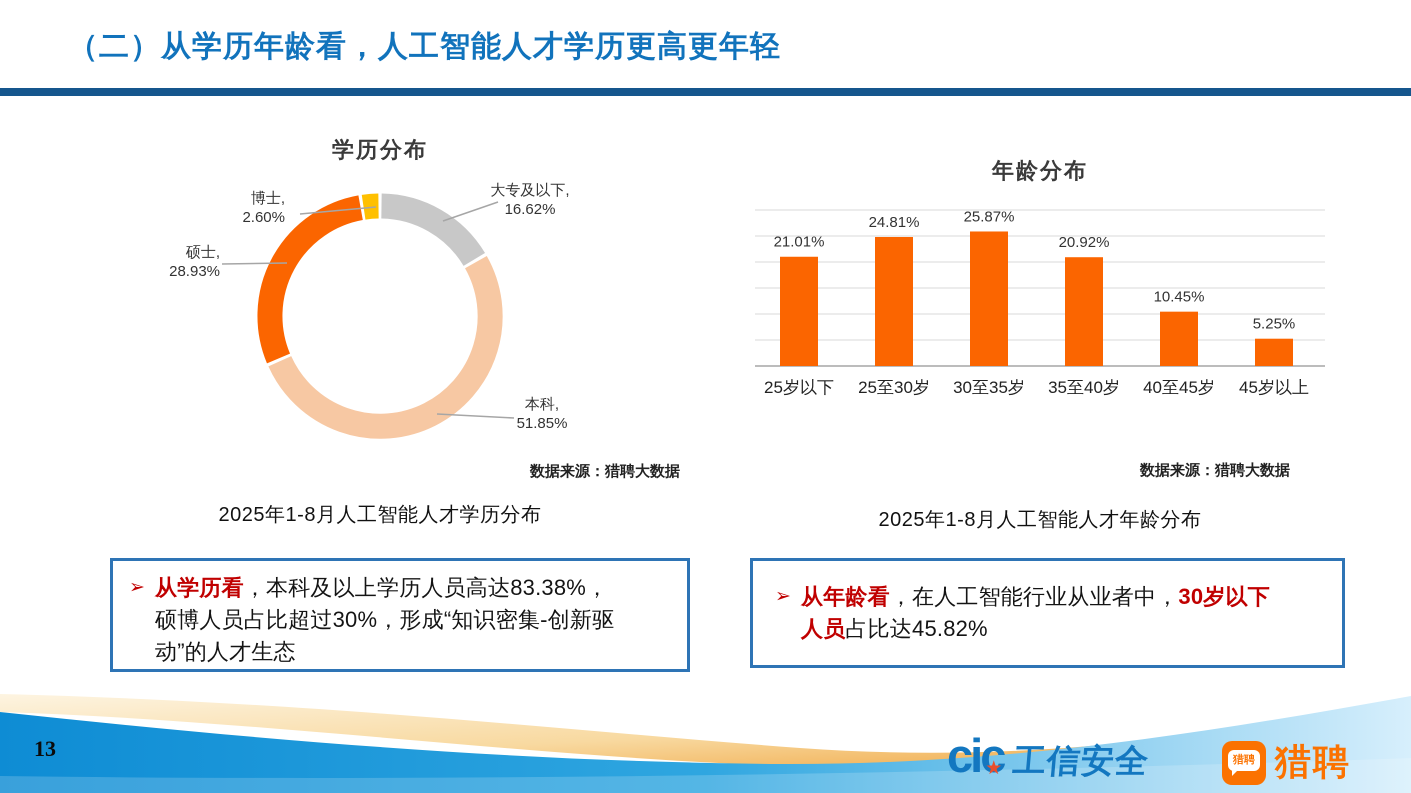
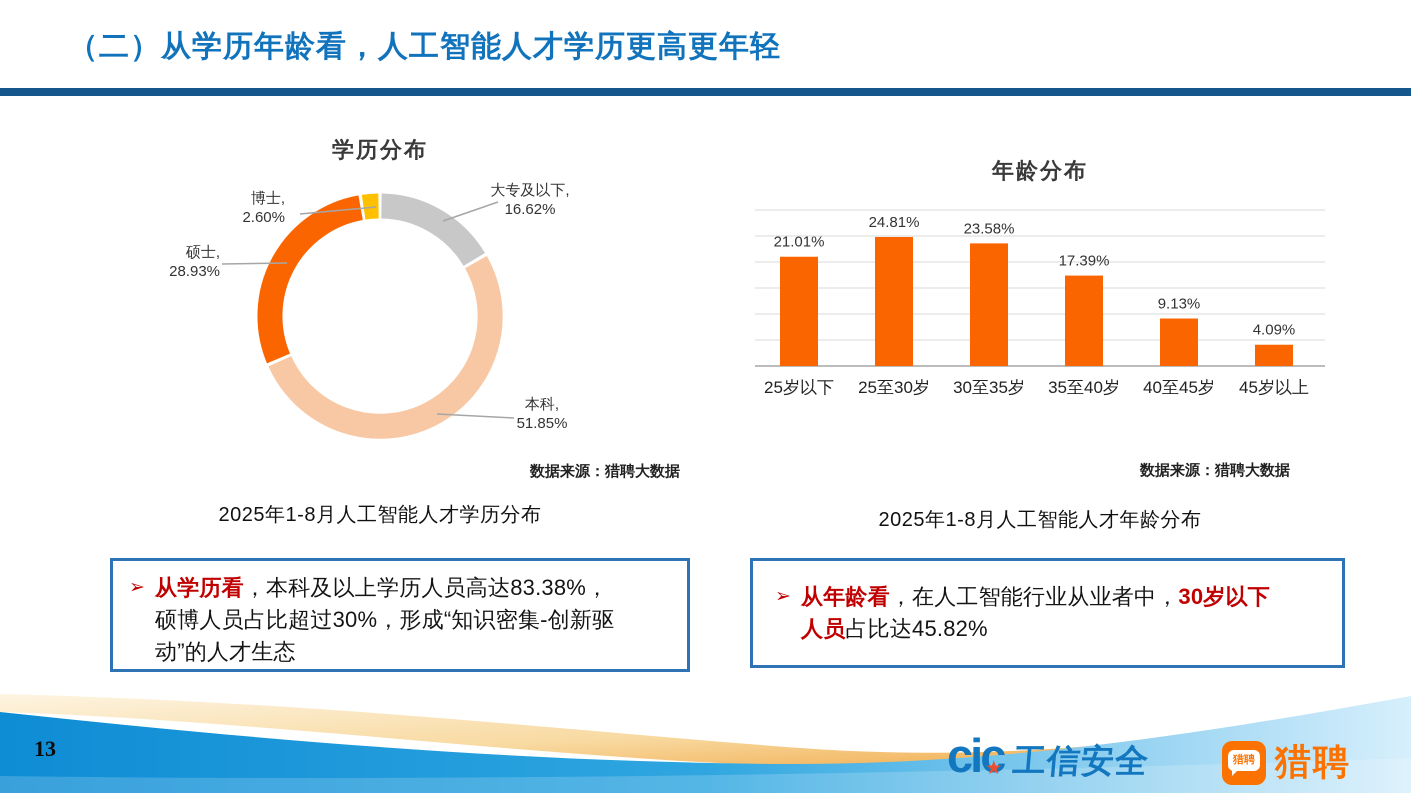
年龄分布/30至35岁: 25.87% -> 23.58%
年龄分布/35至40岁: 20.92% -> 17.39%
年龄分布/40至45岁: 10.45% -> 9.13%
年龄分布/45岁以上: 5.25% -> 4.09%
